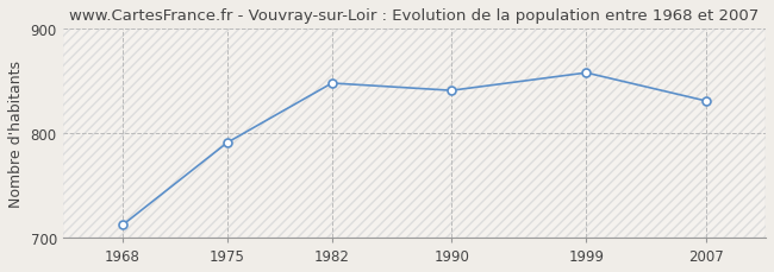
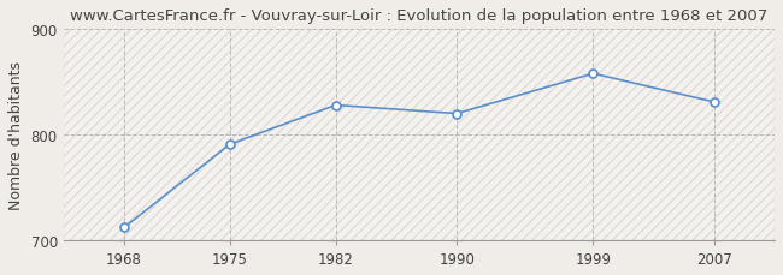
1982: 848 -> 828
1990: 841 -> 820
